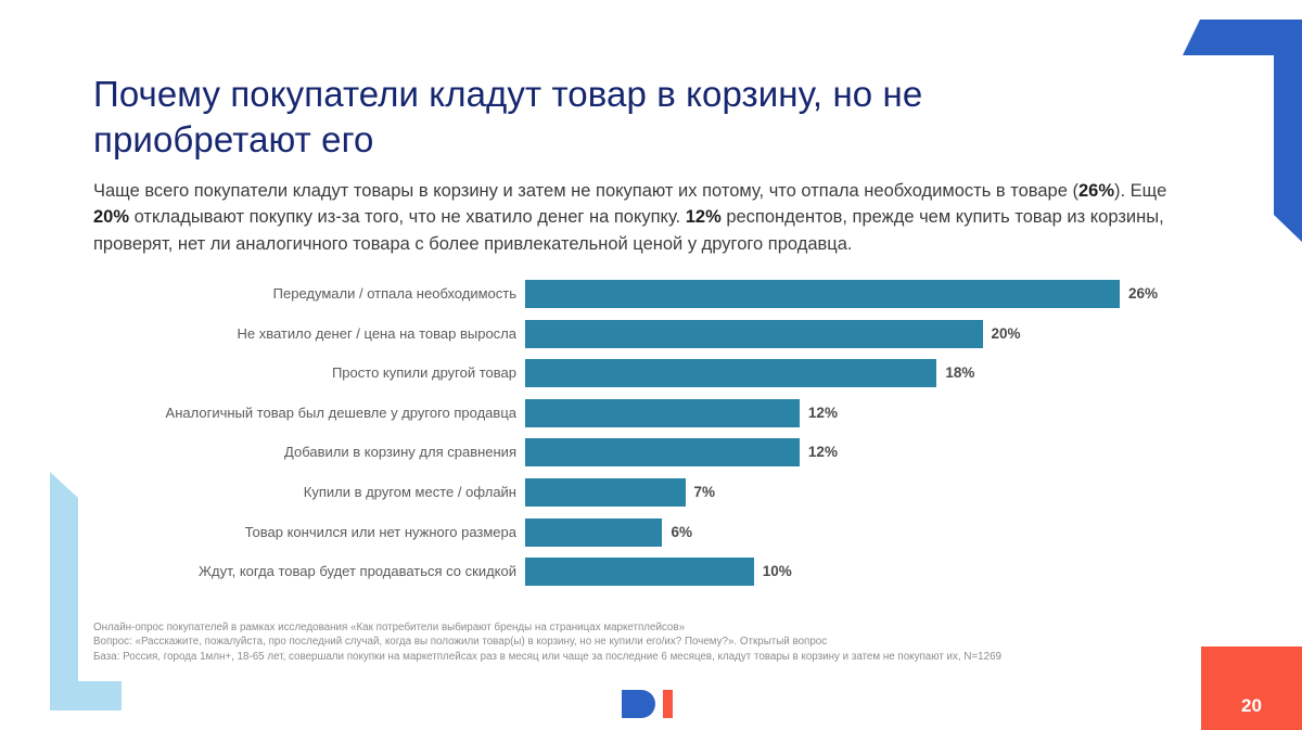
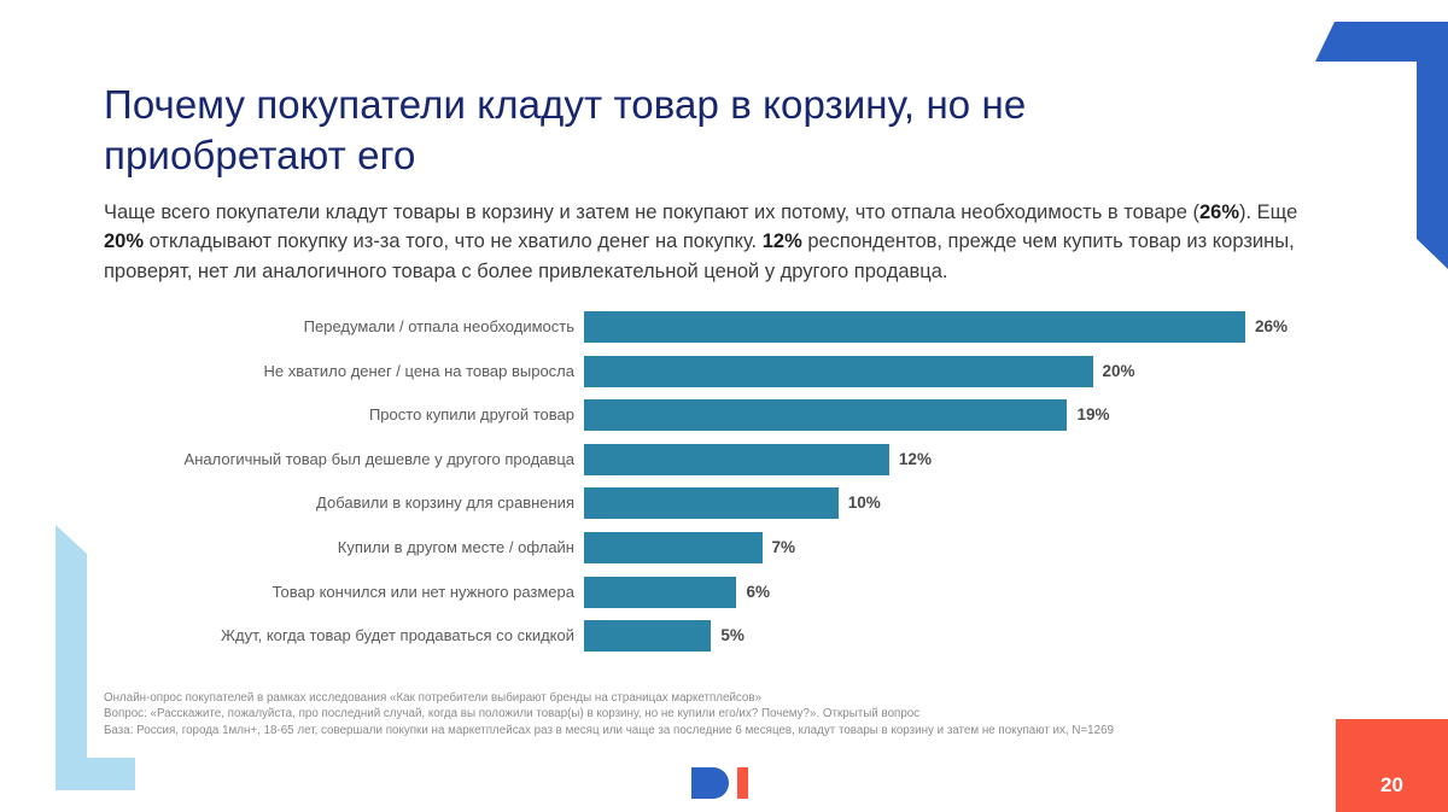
Просто купили другой товар: 18% -> 19%
Добавили в корзину для сравнения: 12% -> 10%
Ждут, когда товар будет продаваться со скидкой: 10% -> 5%
